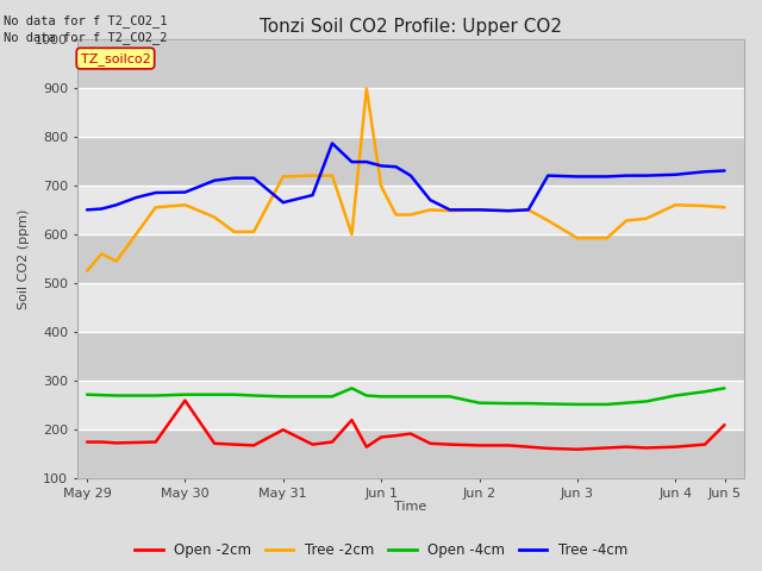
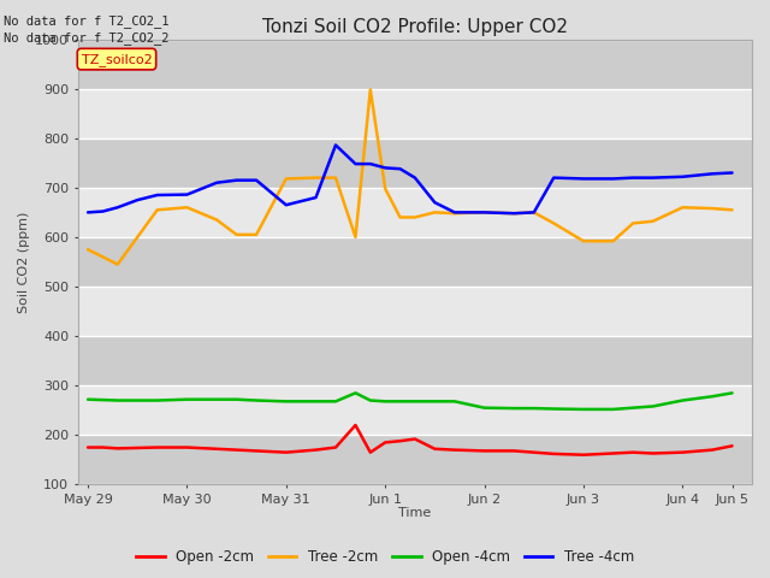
Tree -2cm/May 29: 525 -> 575
Open -2cm/May 30: 260 -> 175
Open -2cm/May 31: 200 -> 165
Open -2cm/Jun 5: 210 -> 178
